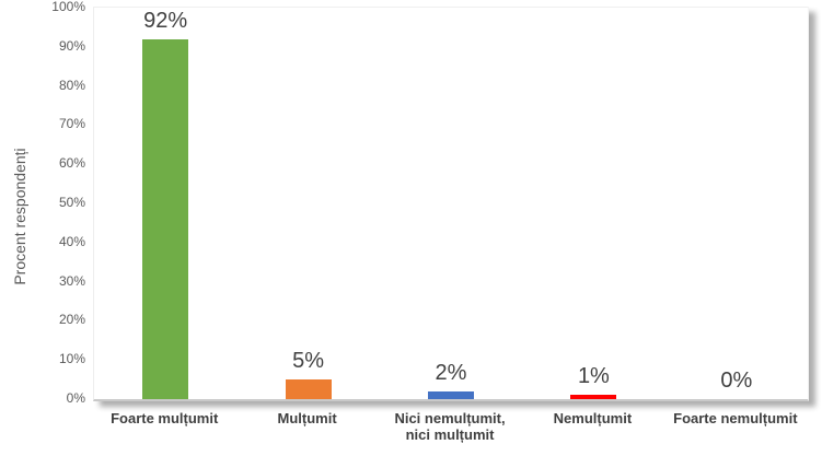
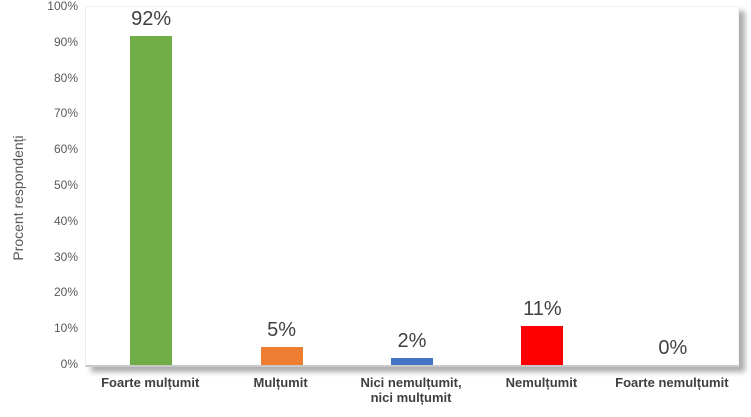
Nemulțumit: 1% -> 11%
